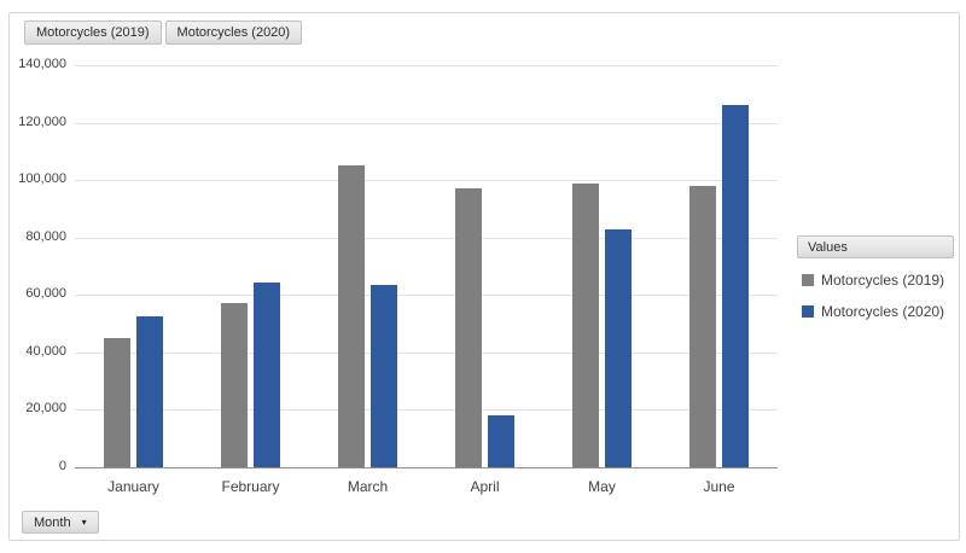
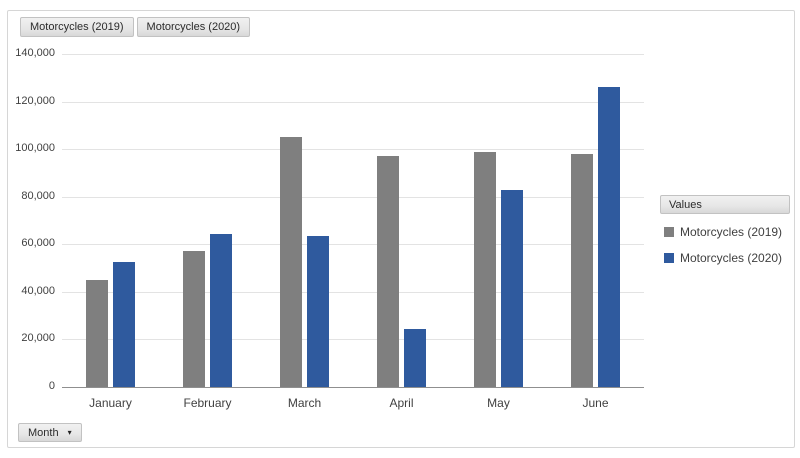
Motorcycles (2020)/April: 18000 -> 24000
